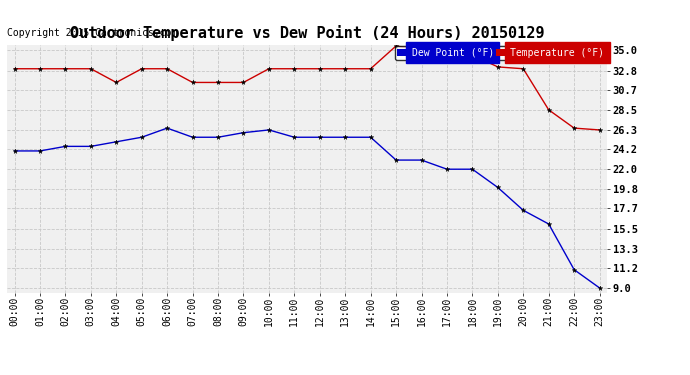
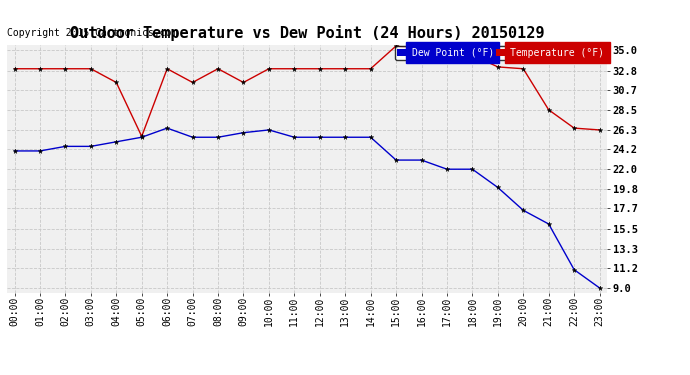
Temperature (°F)/05:00: 33.0 -> 25.6
Temperature (°F)/08:00: 31.5 -> 33.0
